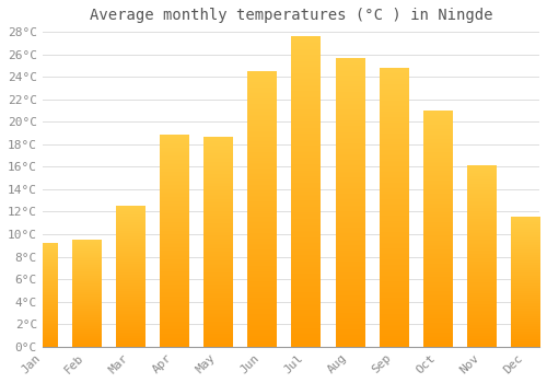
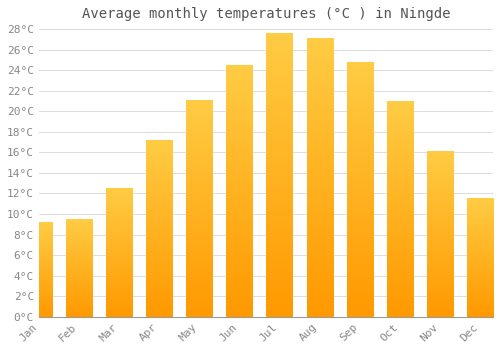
Apr: 18.8°C -> 17.2°C
May: 18.6°C -> 21.1°C
Aug: 25.6°C -> 27.1°C
